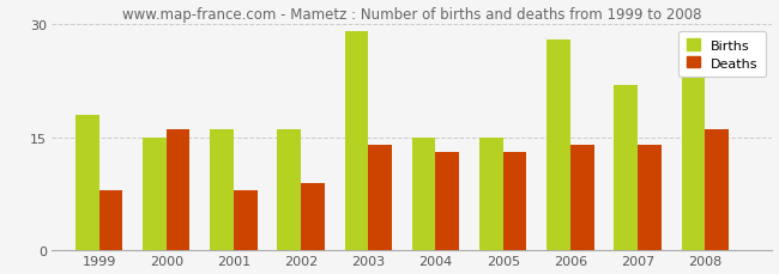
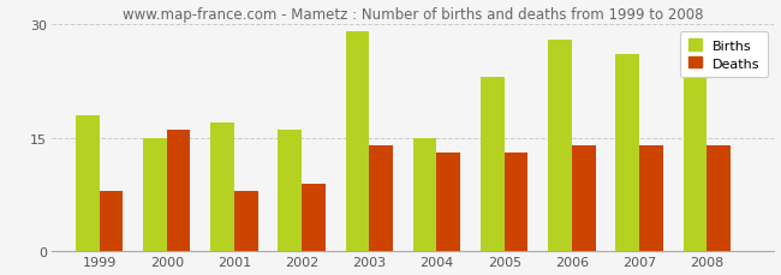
Births/2001: 16 -> 17
Births/2005: 15 -> 23
Births/2007: 22 -> 26
Deaths/2008: 16 -> 14
